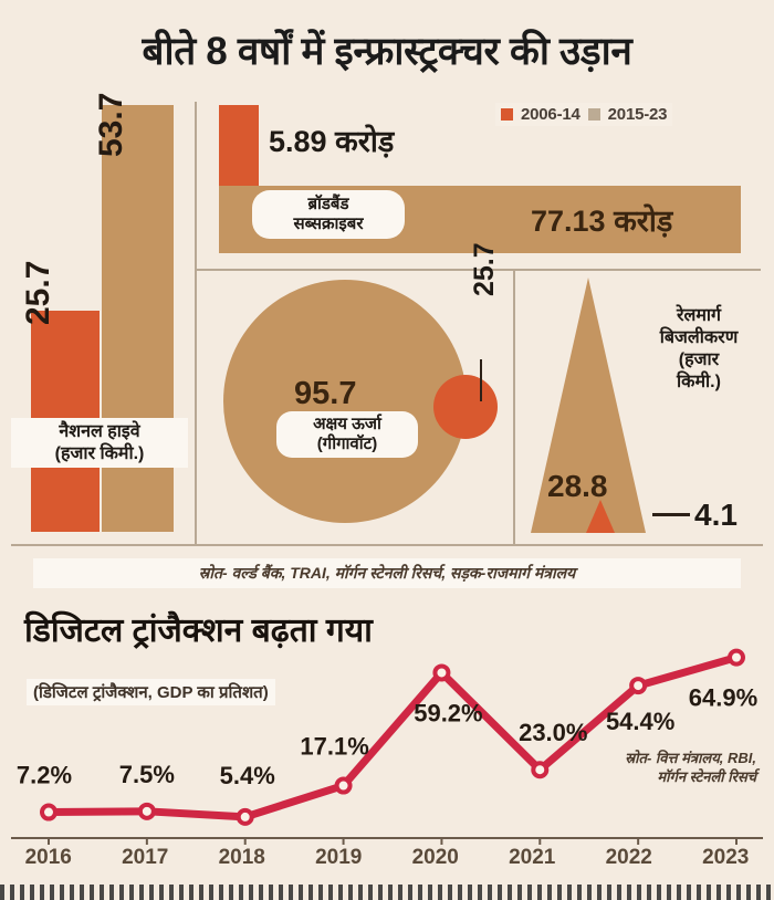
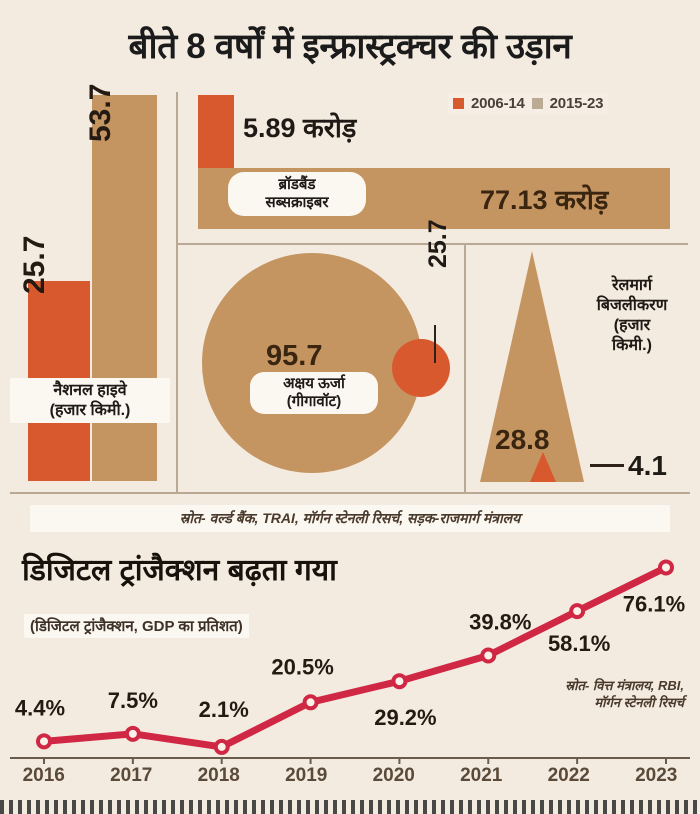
2016: 7.2% -> 4.4%
2018: 5.4% -> 2.1%
2019: 17.1% -> 20.5%
2020: 59.2% -> 29.2%
2021: 23.0% -> 39.8%
2022: 54.4% -> 58.1%
2023: 64.9% -> 76.1%
